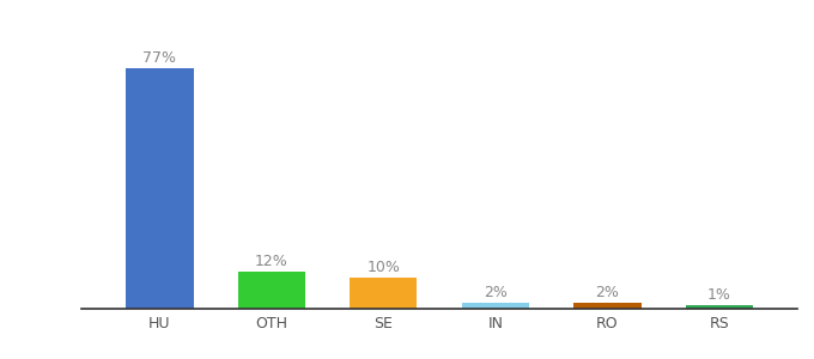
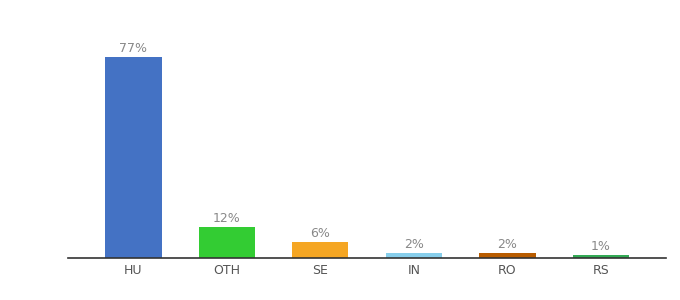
SE: 10% -> 6%
